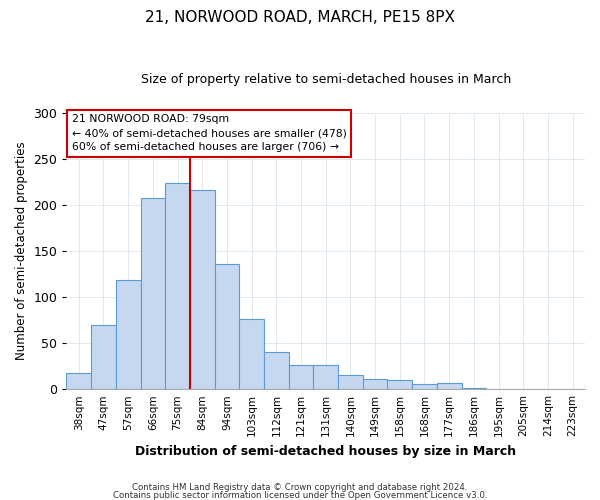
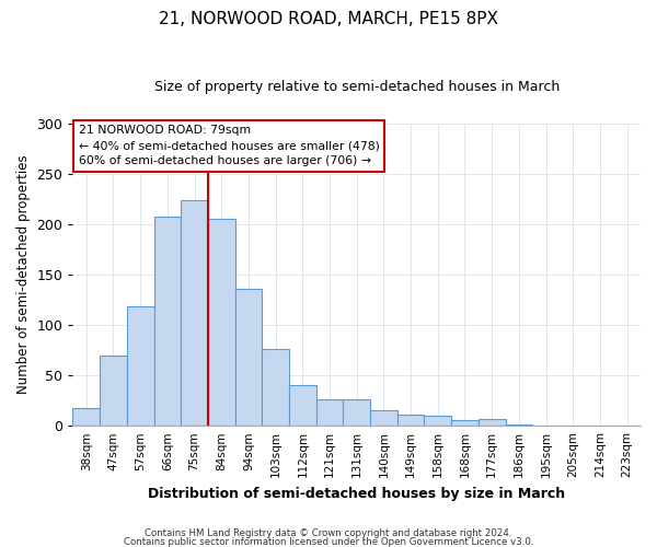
84sqm: 216 -> 205
